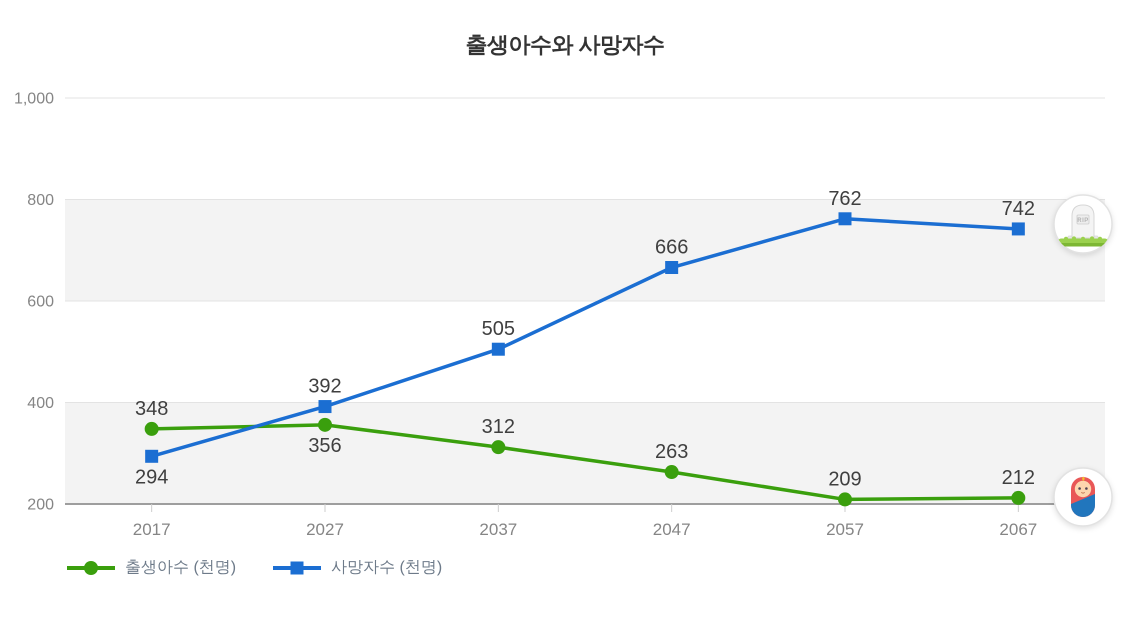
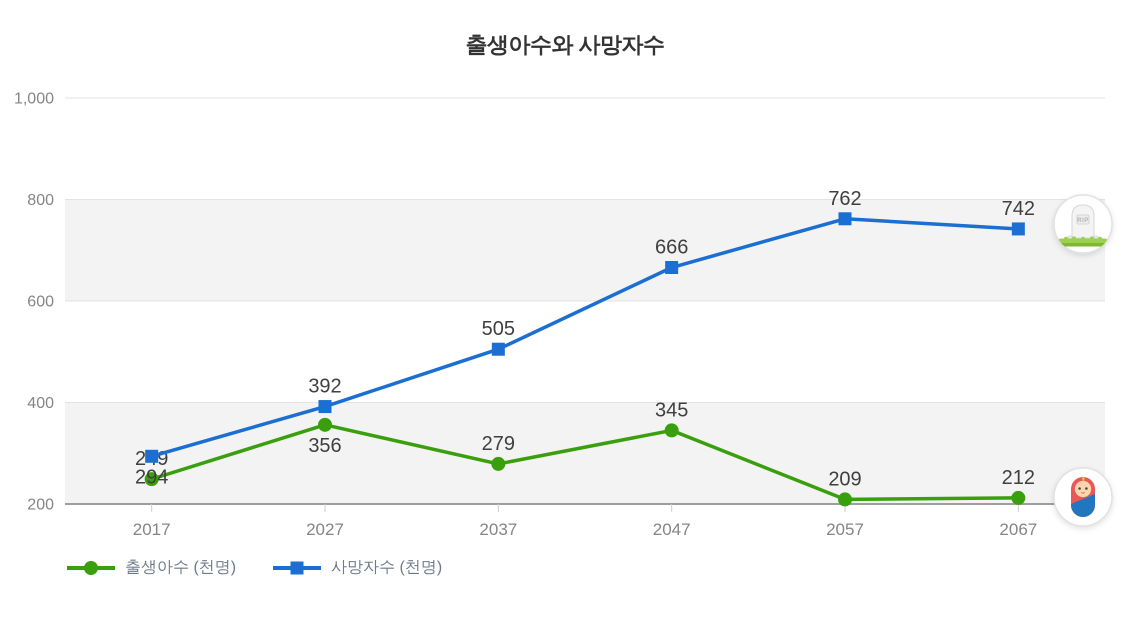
출생아수 (천명)/2017: 348 -> 249
출생아수 (천명)/2037: 312 -> 279
출생아수 (천명)/2047: 263 -> 345
